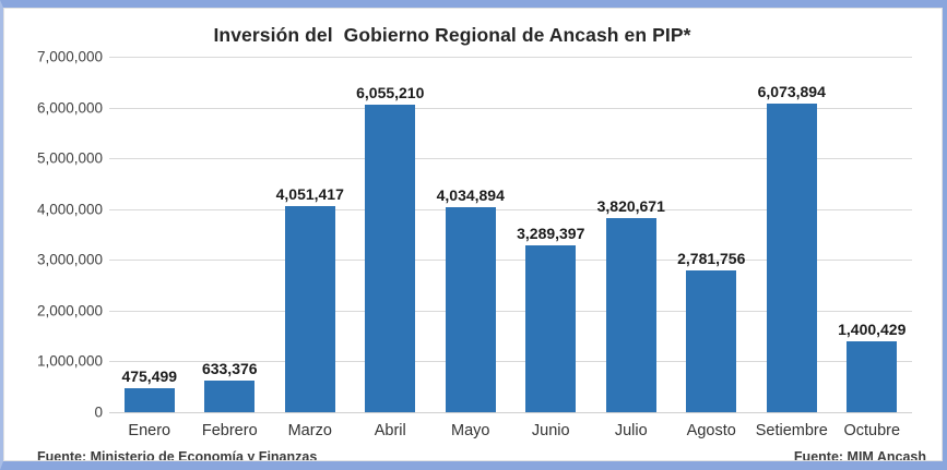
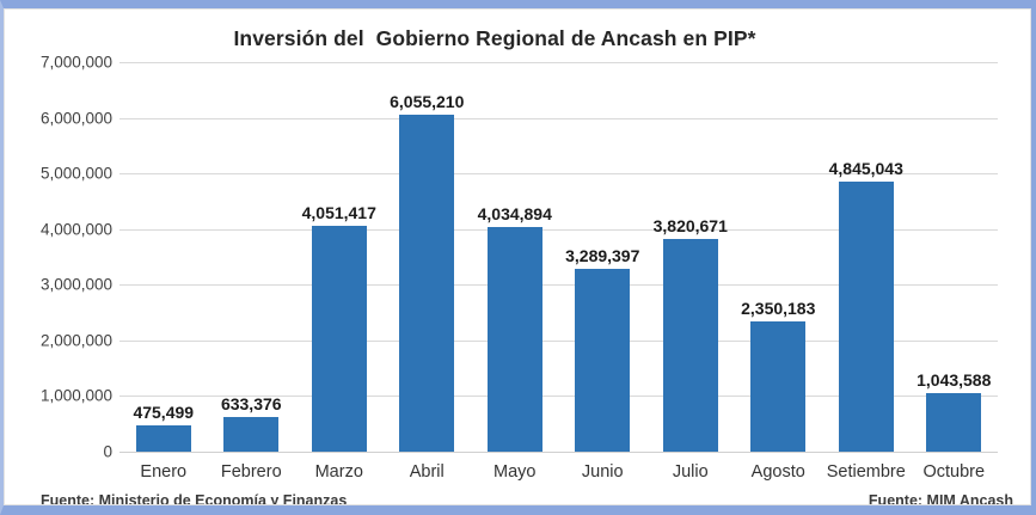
Agosto: 2,781,756 -> 2,350,183
Setiembre: 6,073,894 -> 4,845,043
Octubre: 1,400,429 -> 1,043,588
